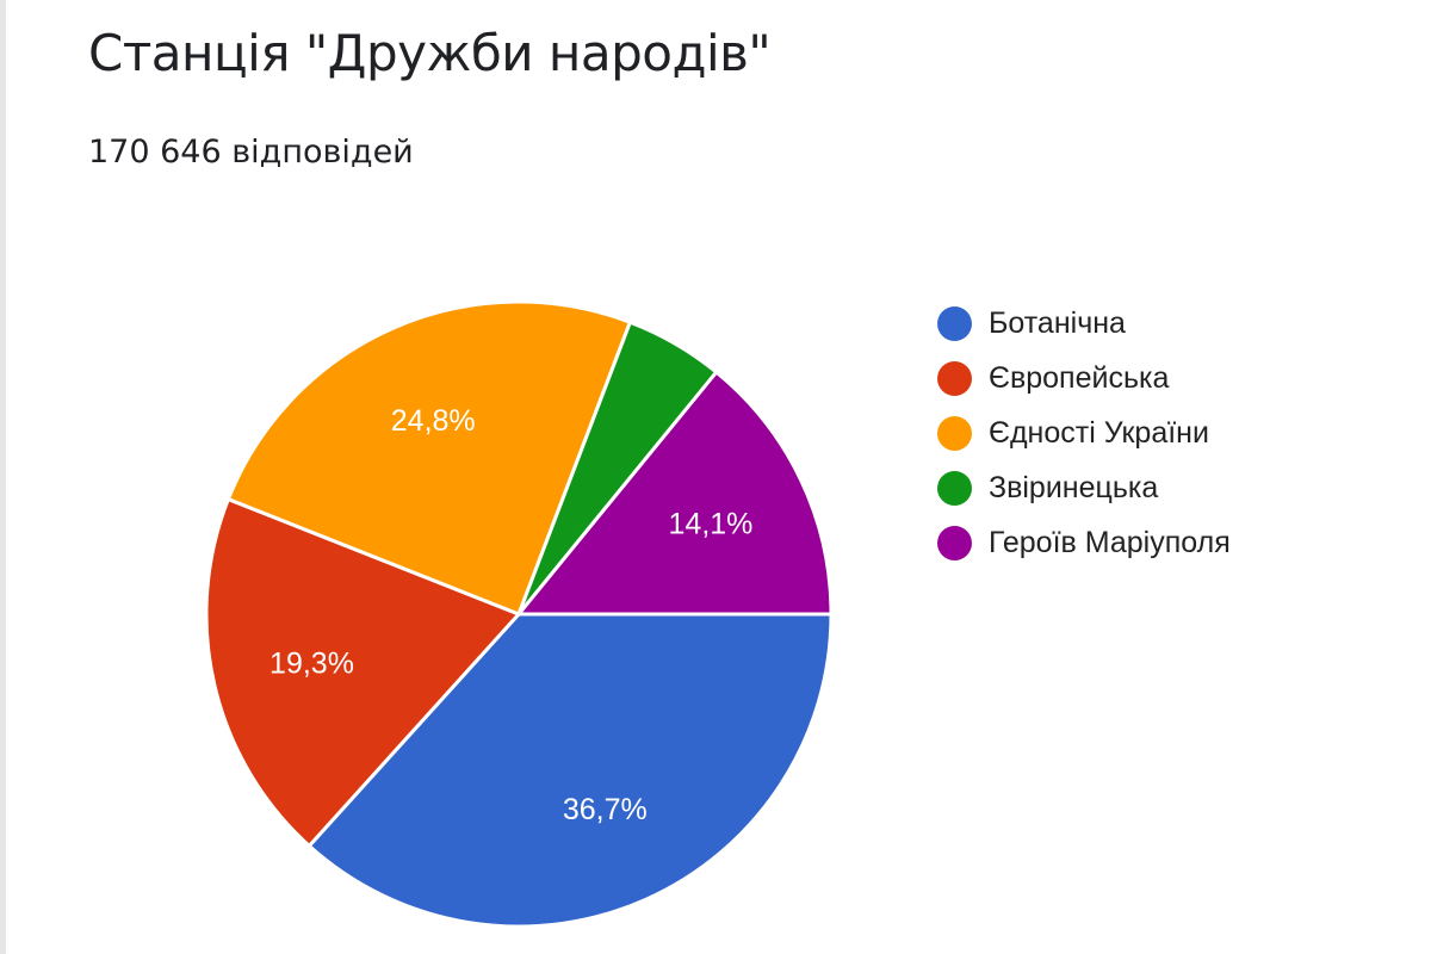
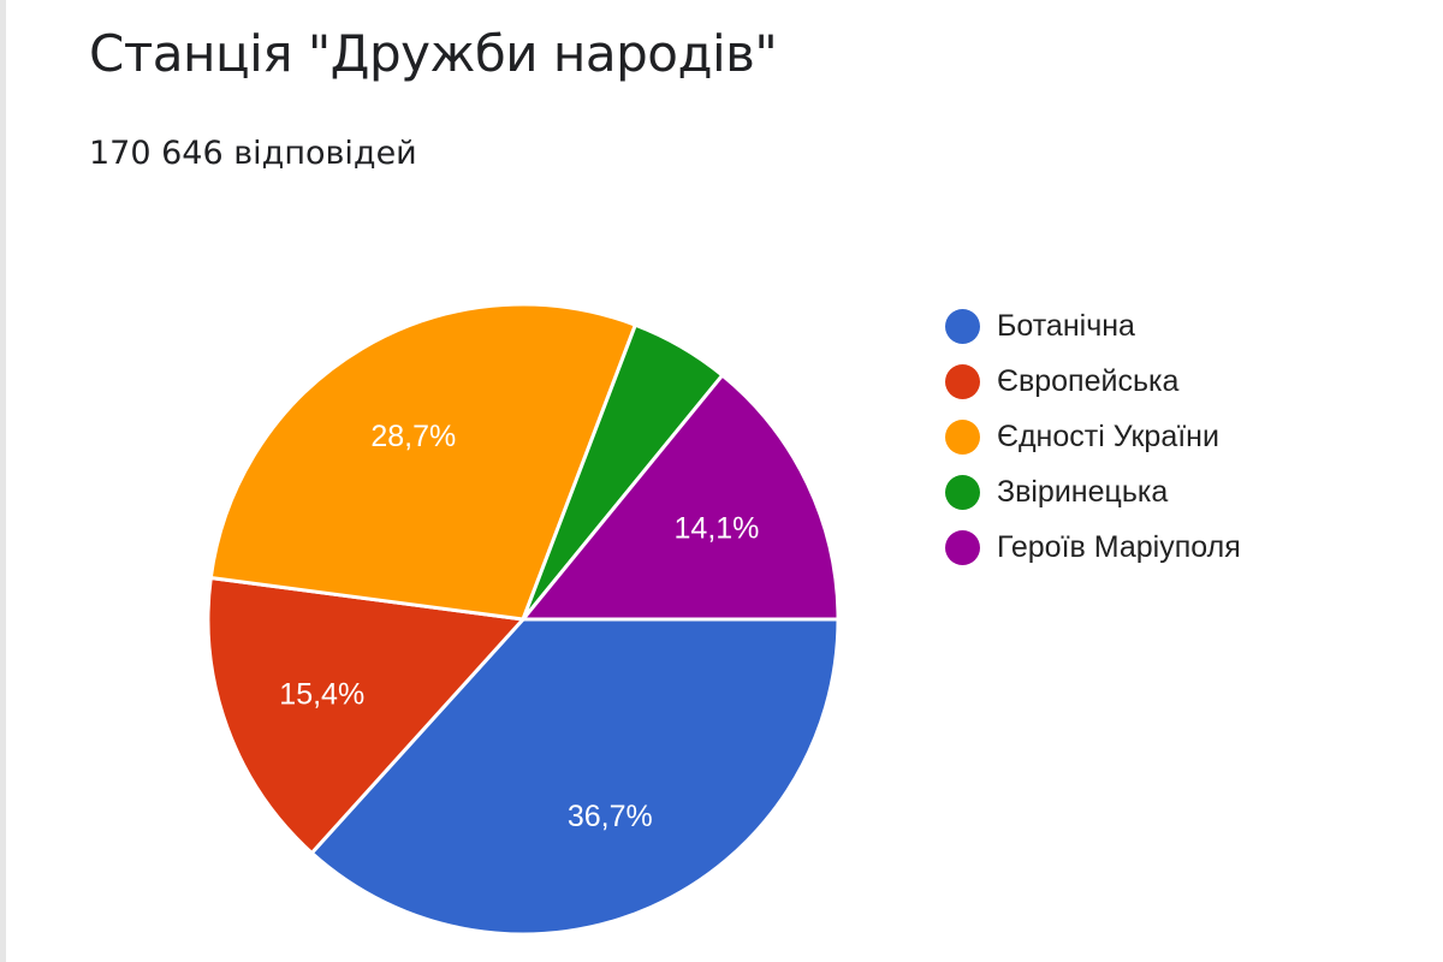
Європейська: 19,3% -> 15,4%
Єдності України: 24,8% -> 28,7%
